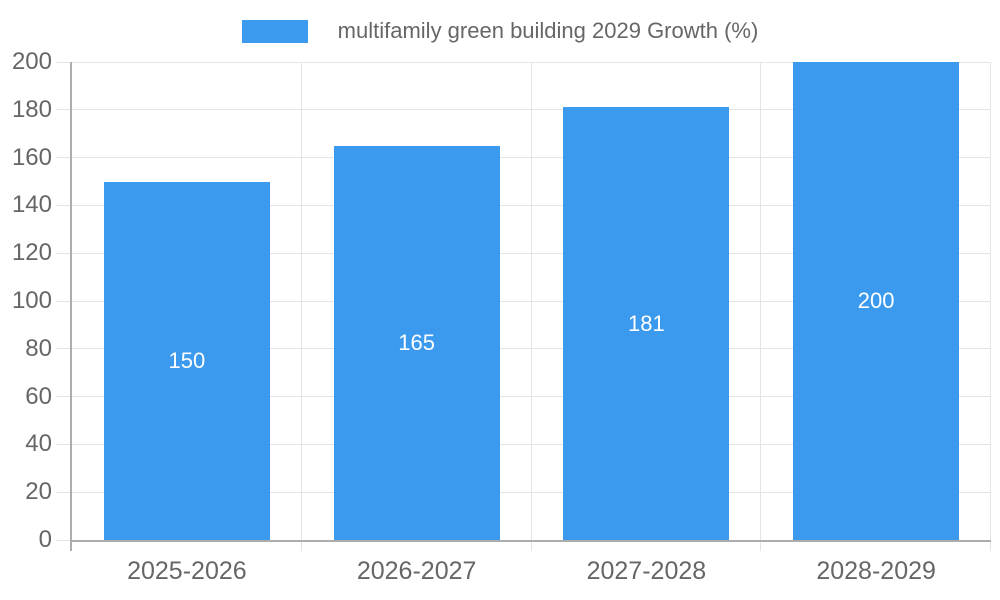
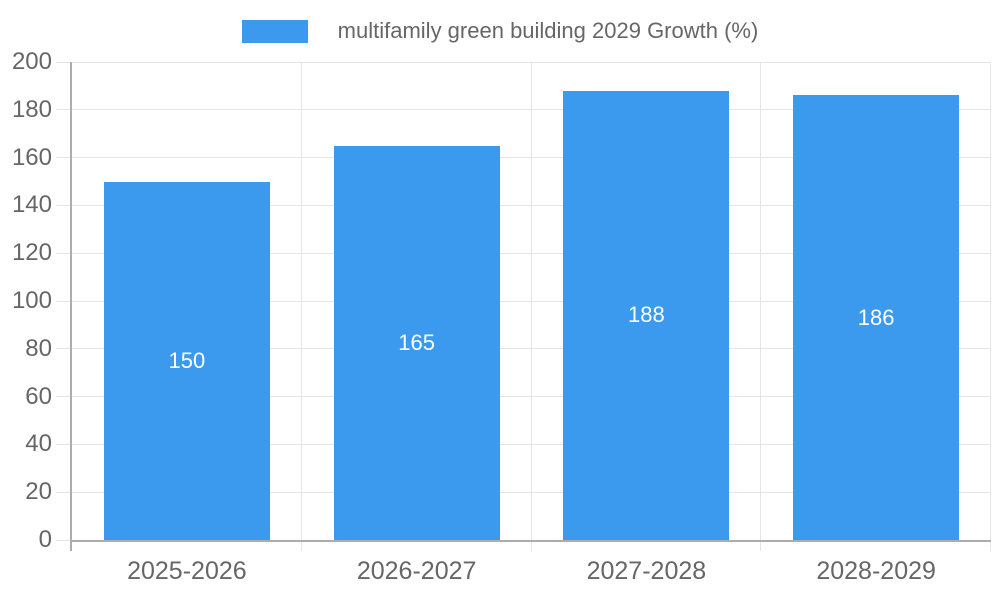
2027-2028: 181 -> 188
2028-2029: 200 -> 186
